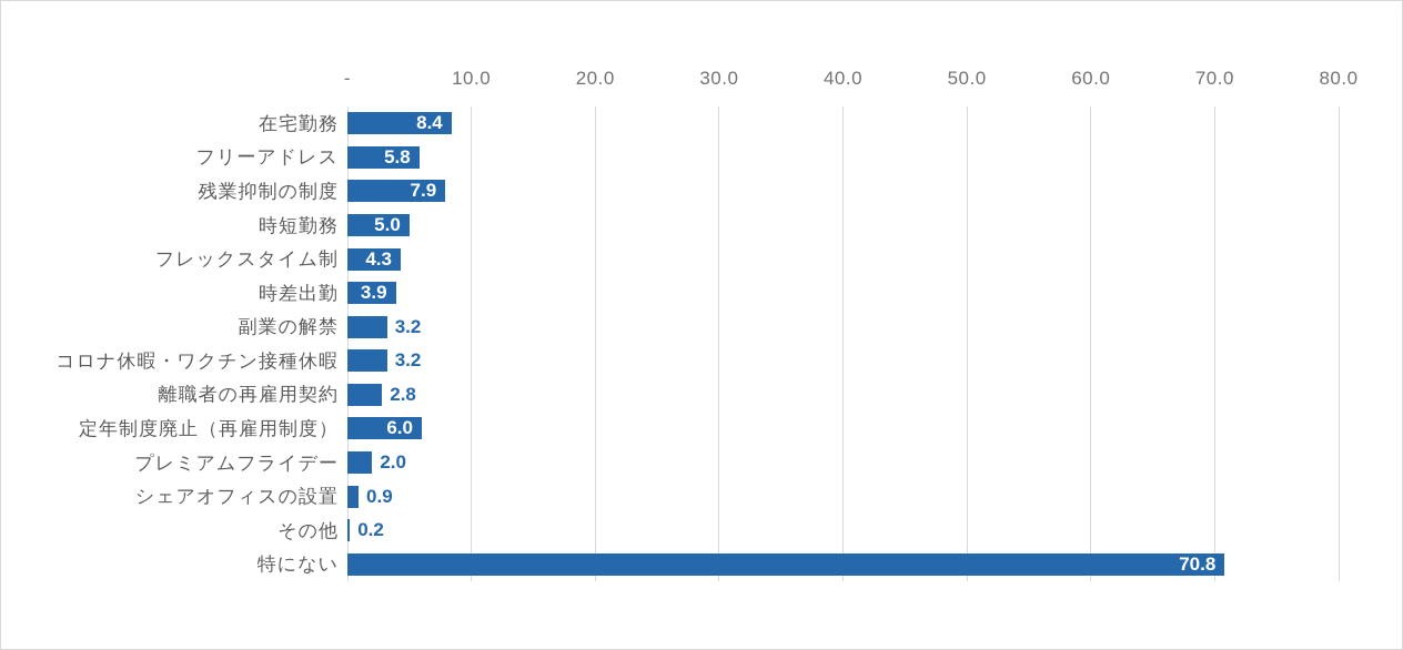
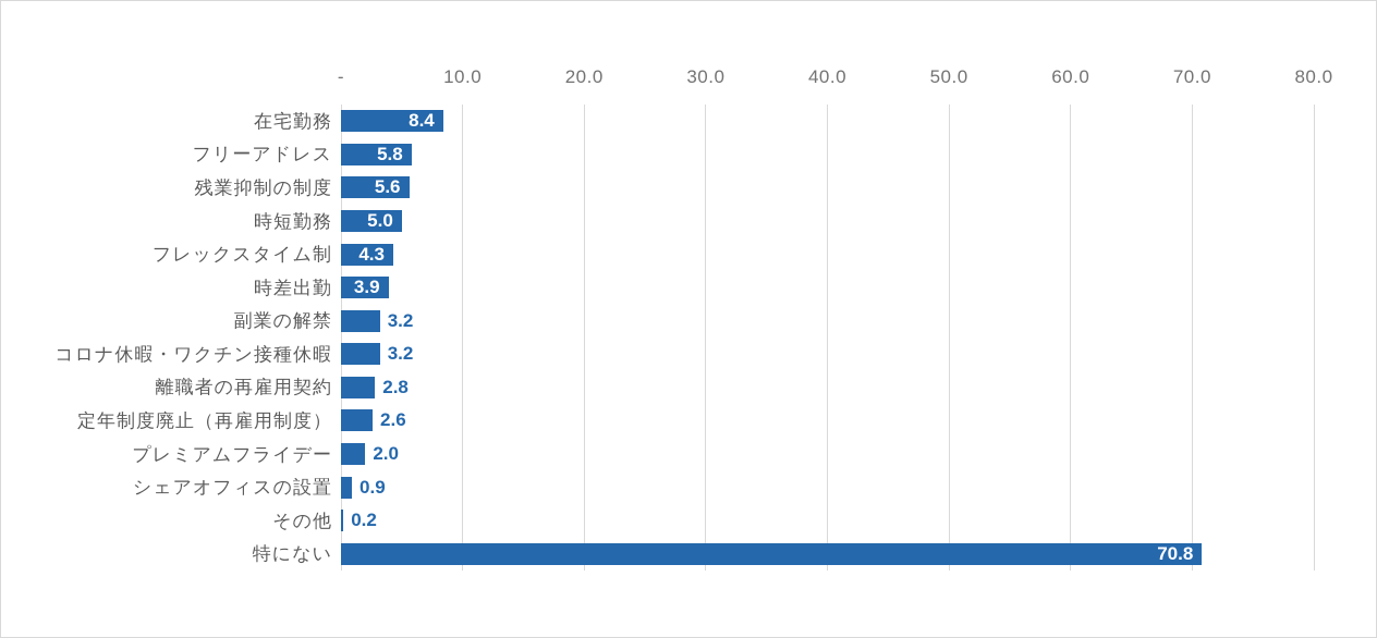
残業抑制の制度: 7.9 -> 5.6
定年制度廃止（再雇用制度）: 6.0 -> 2.6
